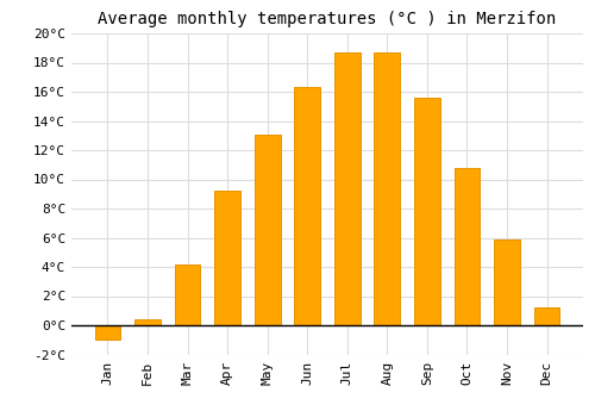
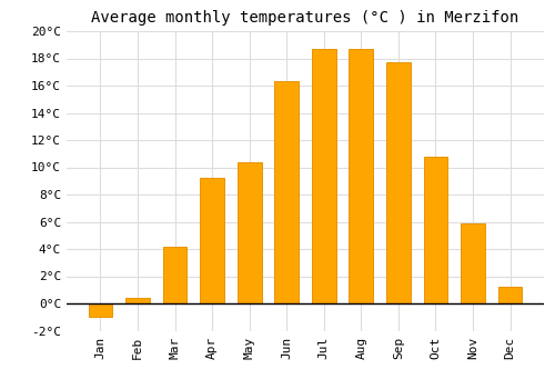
May: 13.1°C -> 10.4°C
Sep: 15.6°C -> 17.7°C
